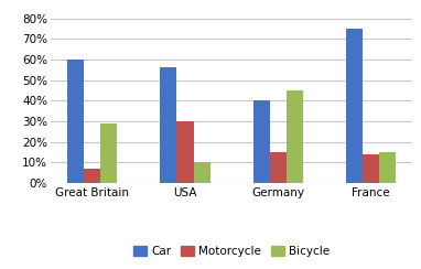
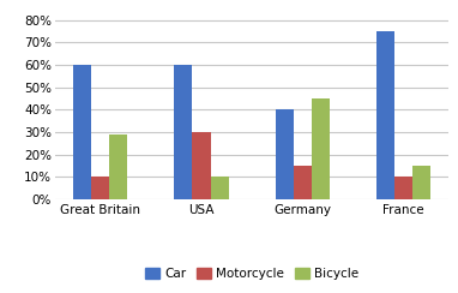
Motorcycle/Great Britain: 7% -> 10%
Car/USA: 56% -> 60%
Motorcycle/France: 14% -> 10%
